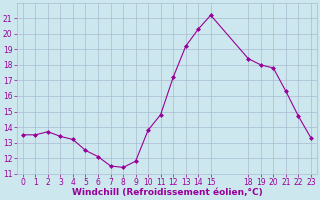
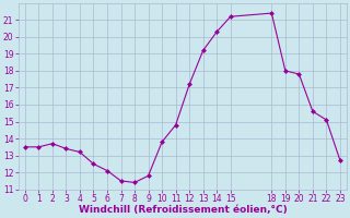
18: 18.4 -> 21.4
21: 16.3 -> 15.6
22: 14.7 -> 15.1
23: 13.3 -> 12.7
